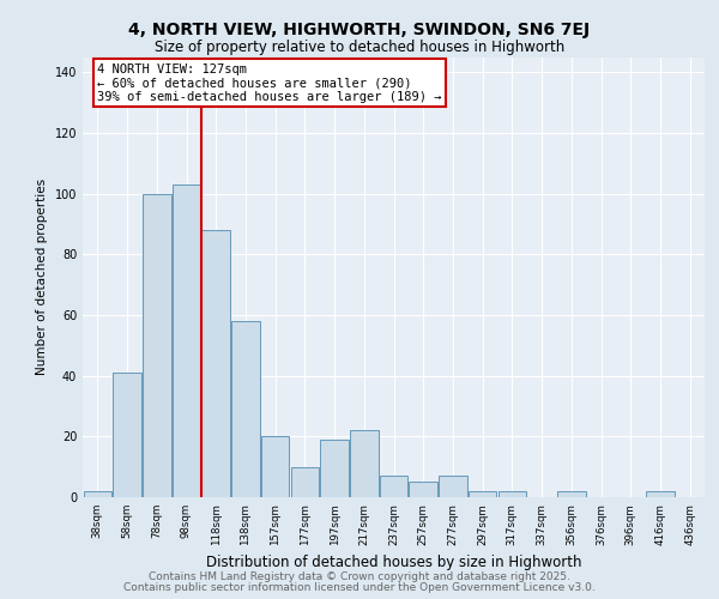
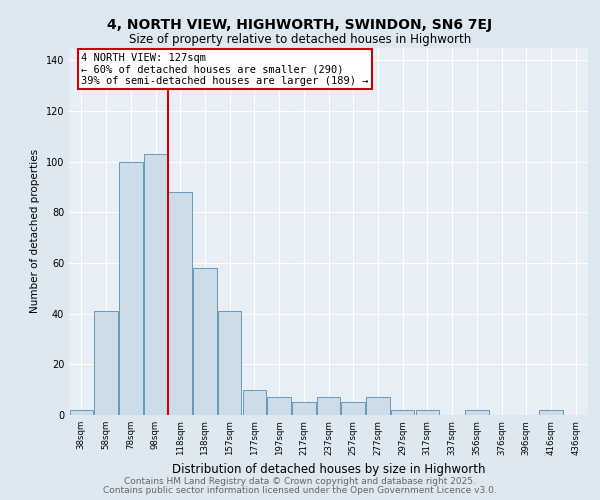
157sqm: 20 -> 41
197sqm: 19 -> 7
217sqm: 22 -> 5
